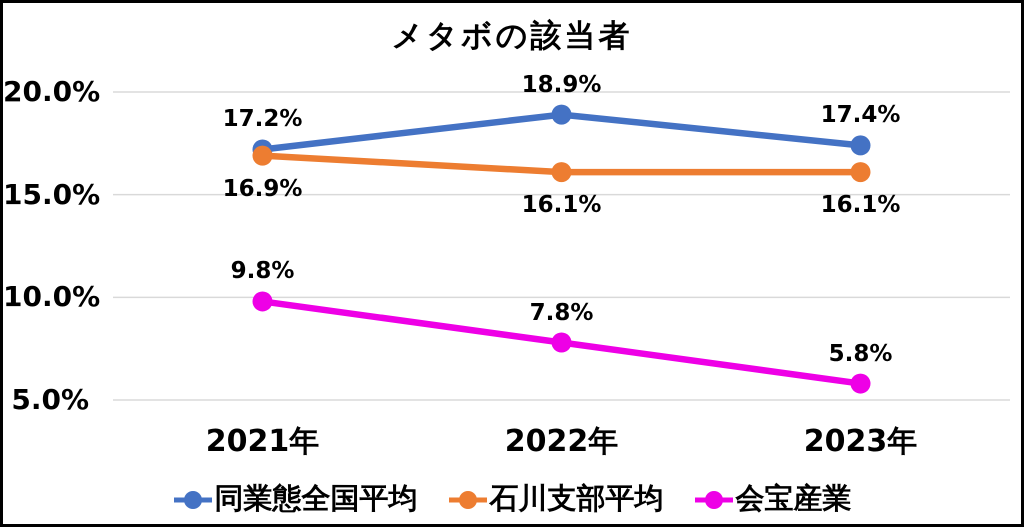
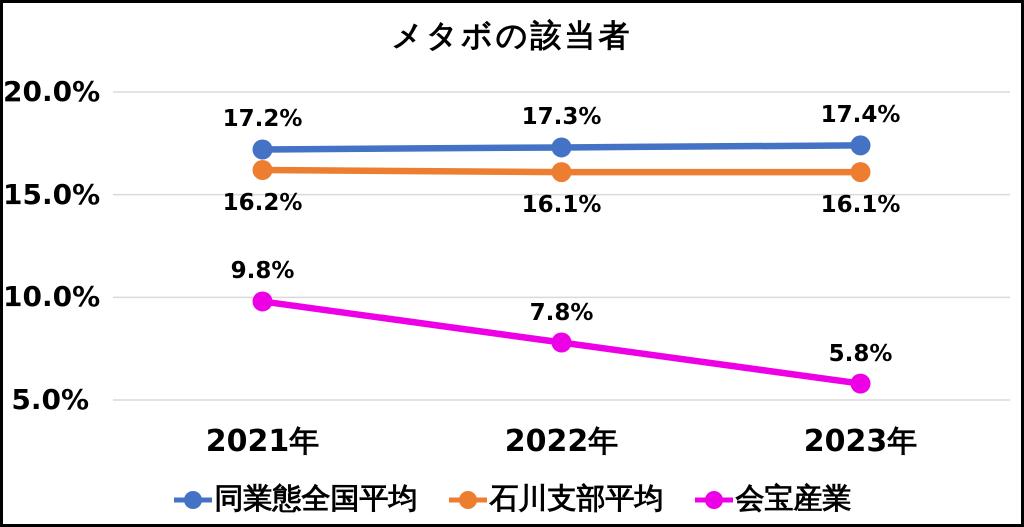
石川支部平均/2021年: 16.9% -> 16.2%
同業態全国平均/2022年: 18.9% -> 17.3%
